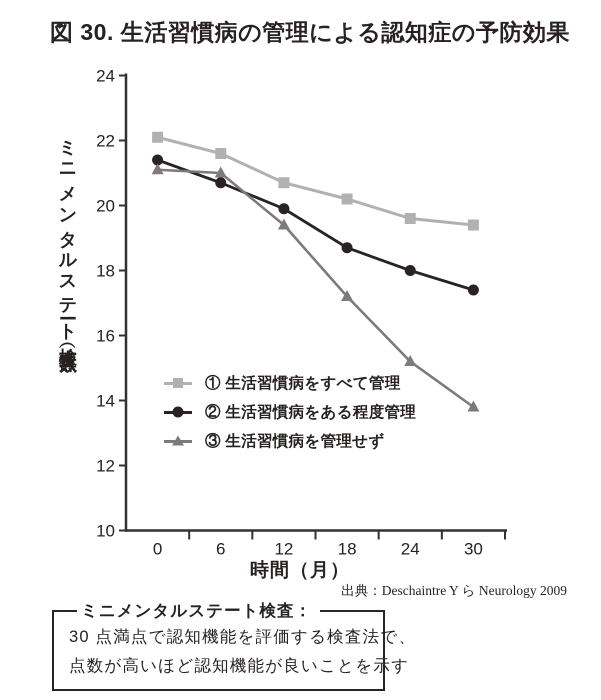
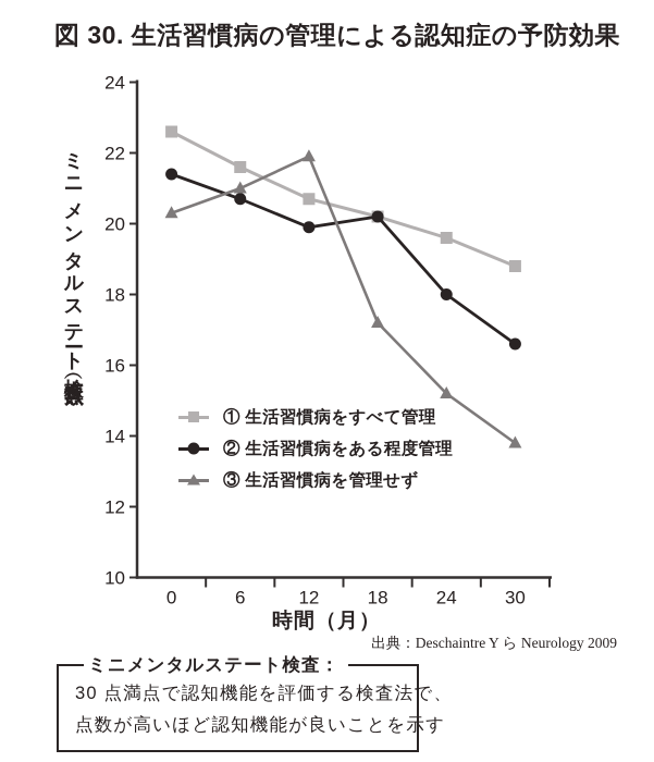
① 生活習慣病をすべて管理/0: 22.1 -> 22.6
③ 生活習慣病を管理せず/0: 21.1 -> 20.3
③ 生活習慣病を管理せず/12: 19.4 -> 21.9
② 生活習慣病をある程度管理/18: 18.7 -> 20.2
① 生活習慣病をすべて管理/30: 19.4 -> 18.8
② 生活習慣病をある程度管理/30: 17.4 -> 16.6
